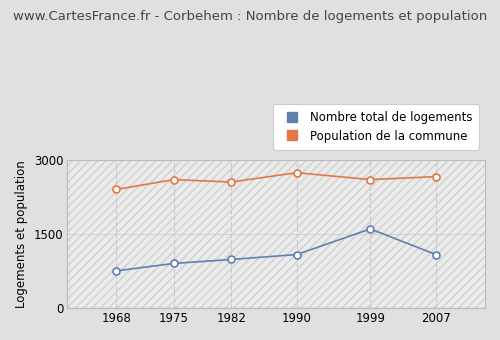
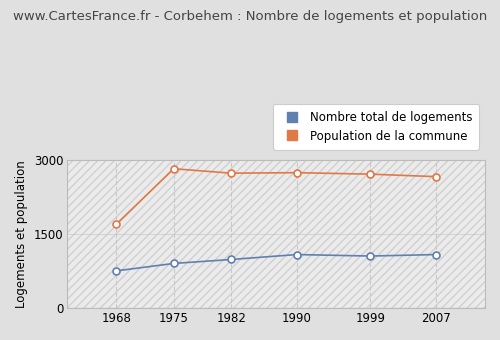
Population de la commune/1968: 2400 -> 1700
Population de la commune/1975: 2600 -> 2820
Population de la commune/1982: 2550 -> 2730
Nombre total de logements/1999: 1600 -> 1050
Population de la commune/1999: 2600 -> 2710
